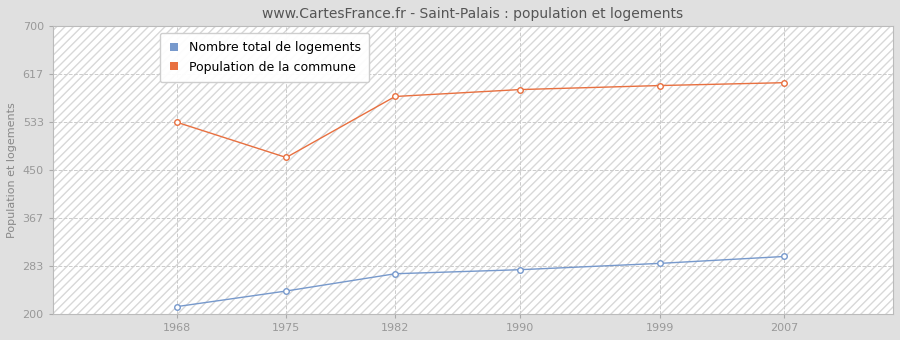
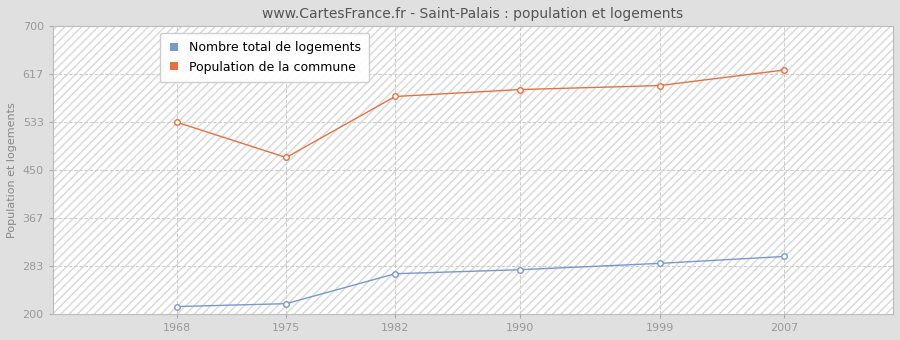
Nombre total de logements/1975: 240 -> 218
Population de la commune/2007: 602 -> 624
